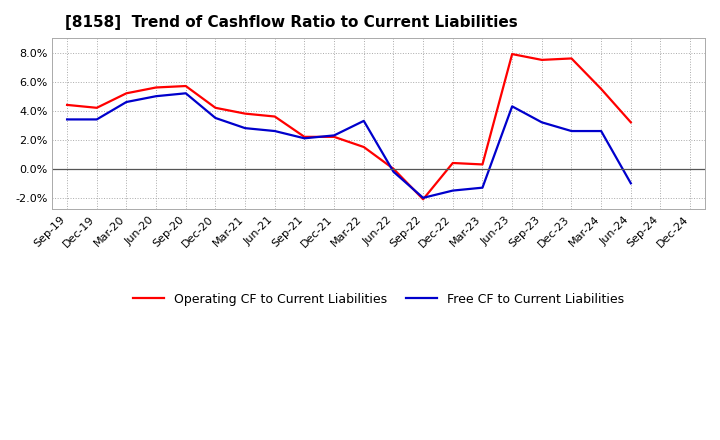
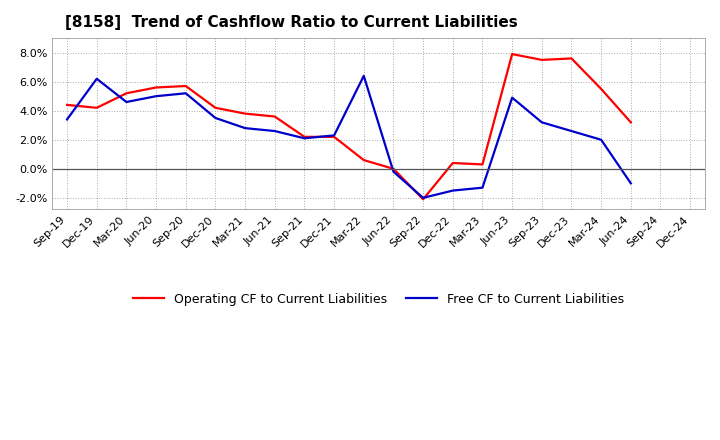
Free CF to Current Liabilities/Dec-19: 3.4% -> 6.2%
Operating CF to Current Liabilities/Mar-22: 1.5% -> 0.6%
Free CF to Current Liabilities/Mar-22: 3.3% -> 6.4%
Free CF to Current Liabilities/Jun-23: 4.3% -> 4.9%
Free CF to Current Liabilities/Mar-24: 2.6% -> 2.0%
